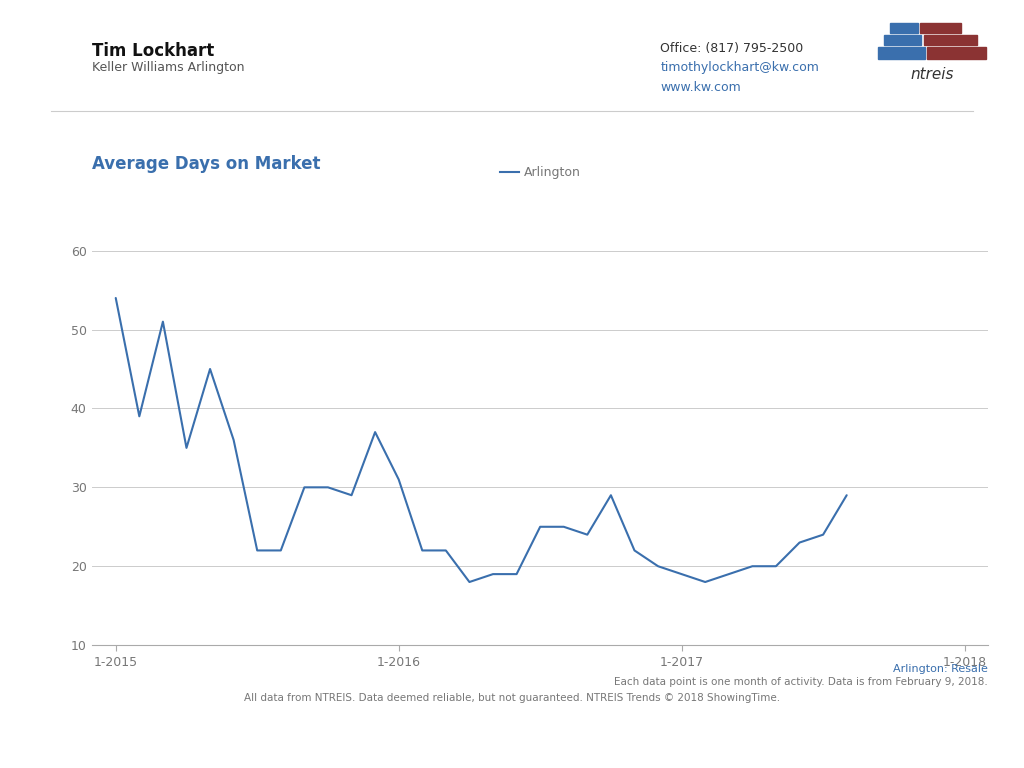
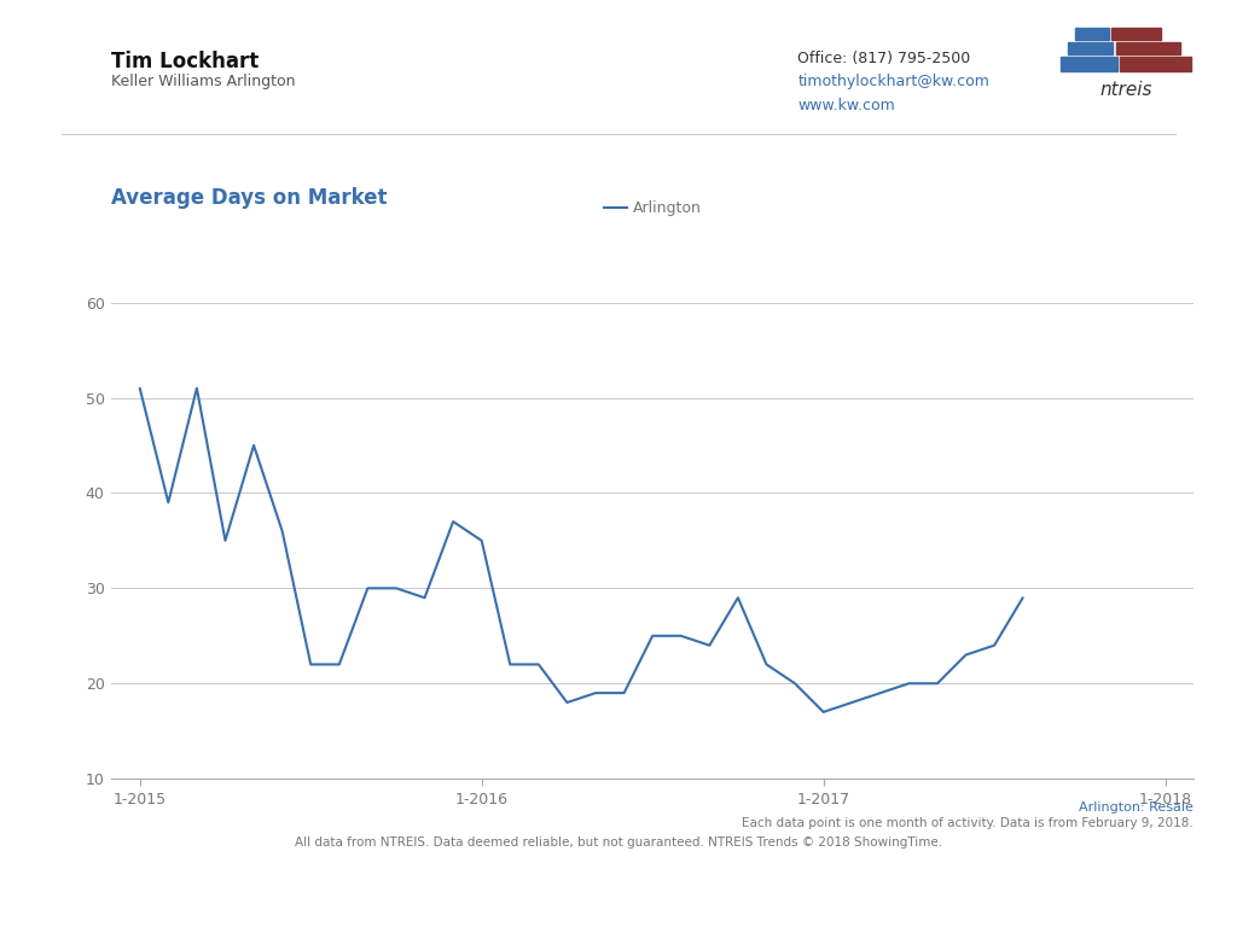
1-2015: 54 -> 51
1-2016: 31 -> 35
1-2017: 19 -> 17
